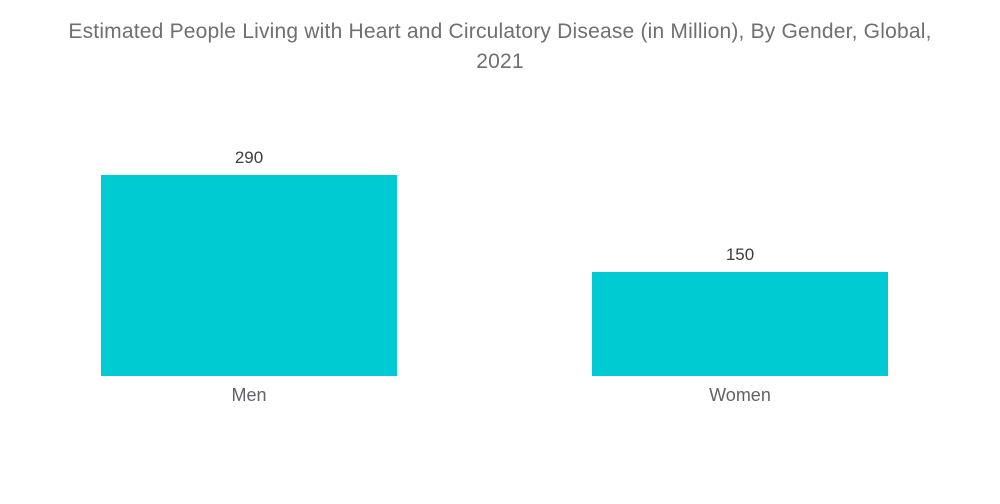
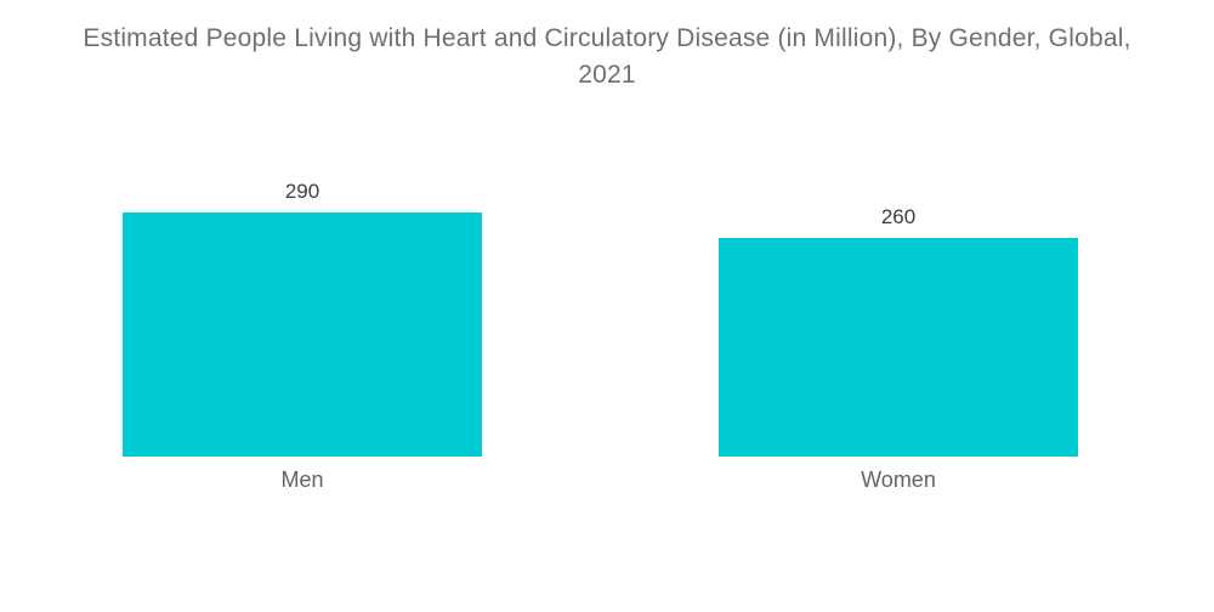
Women: 150 -> 260
